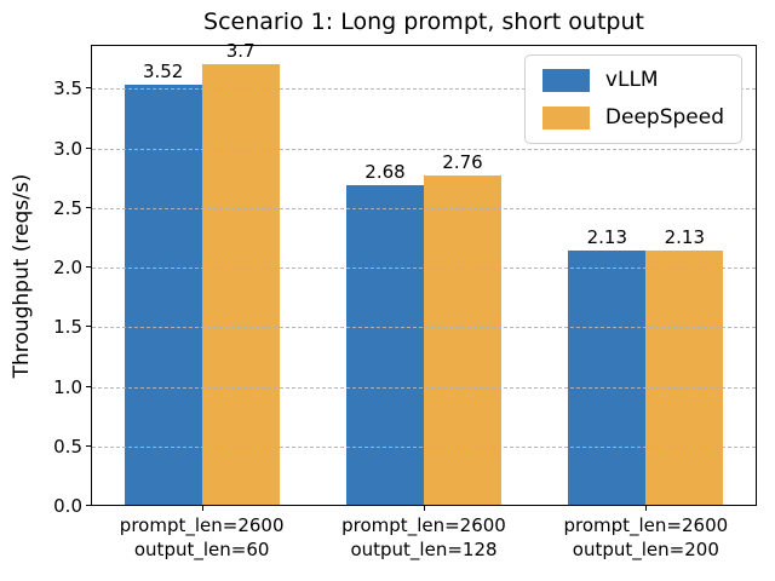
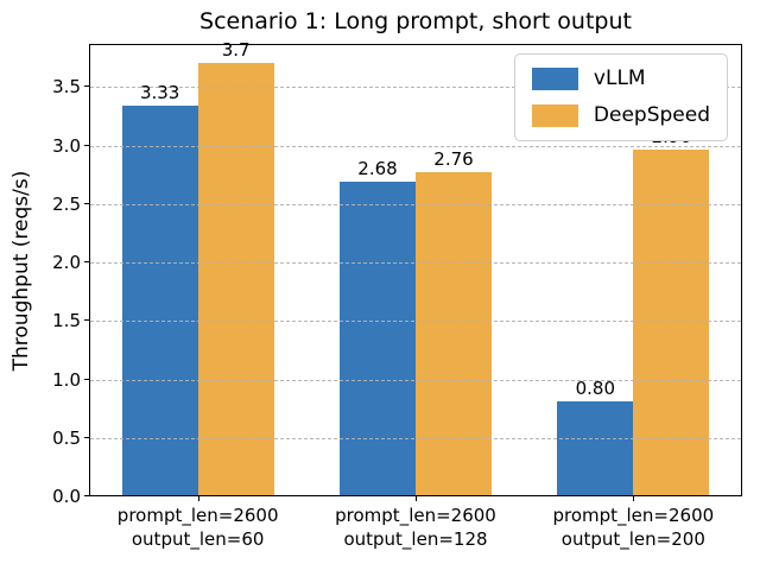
vLLM/prompt_len=2600 output_len=60: 3.52 -> 3.33
vLLM/prompt_len=2600 output_len=200: 2.13 -> 0.80
DeepSpeed/prompt_len=2600 output_len=200: 2.13 -> 2.96
